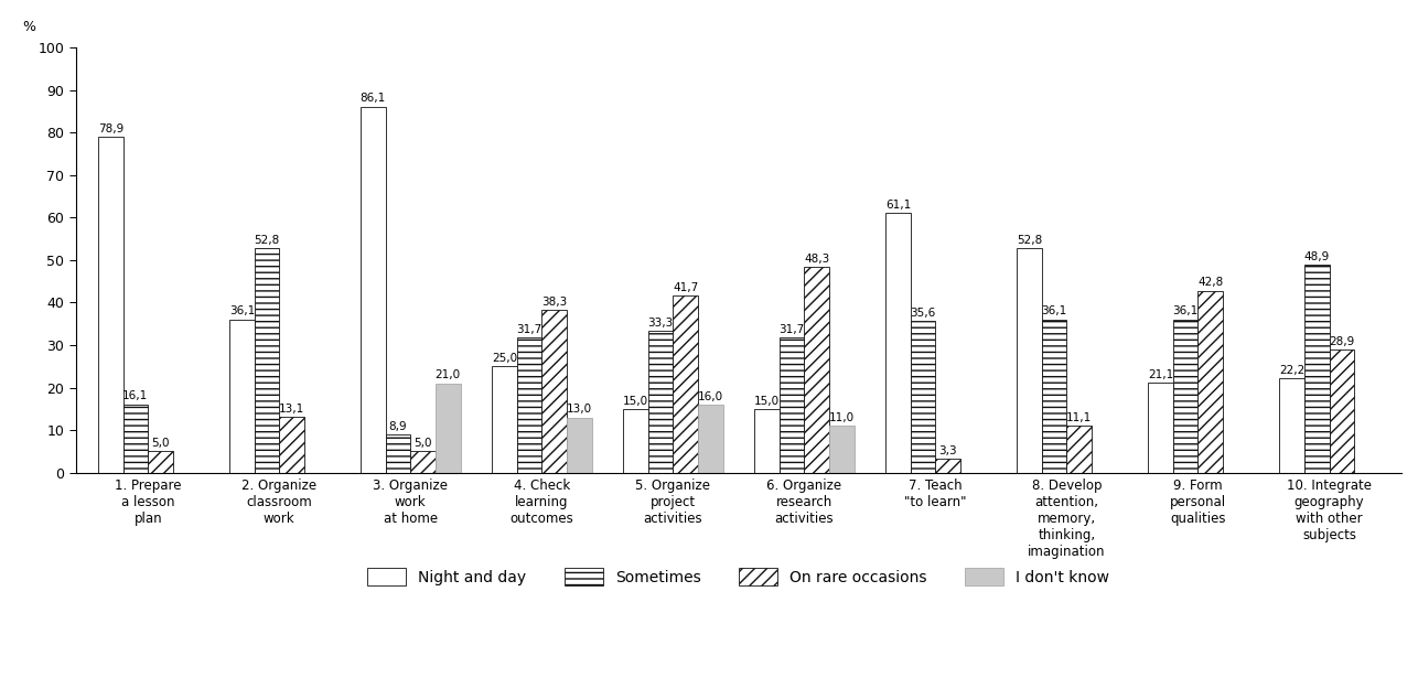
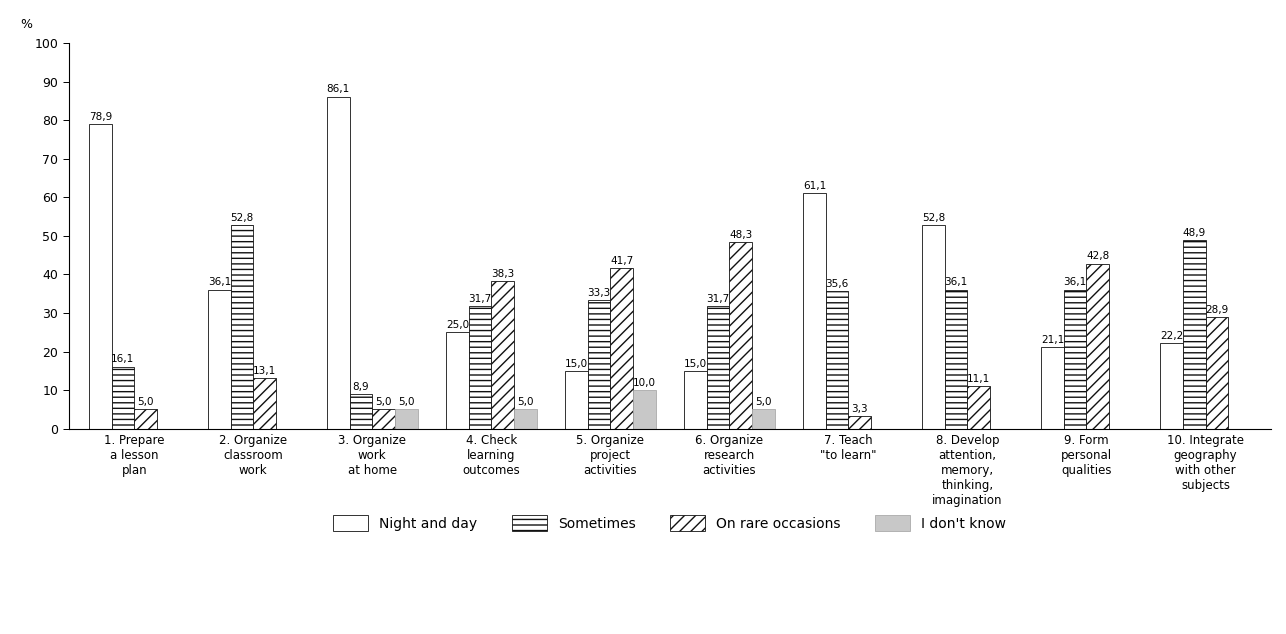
I don't know/3. Organize work at home: 21,0 -> 5,0
I don't know/4. Check learning outcomes: 13,0 -> 5,0
I don't know/5. Organize project activities: 16,0 -> 10,0
I don't know/6. Organize research activities: 11,0 -> 5,0
